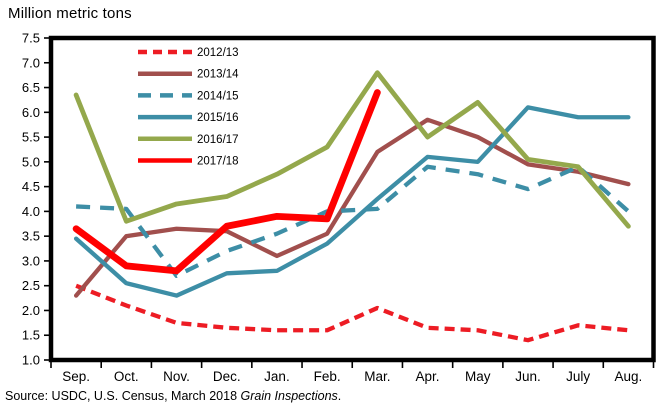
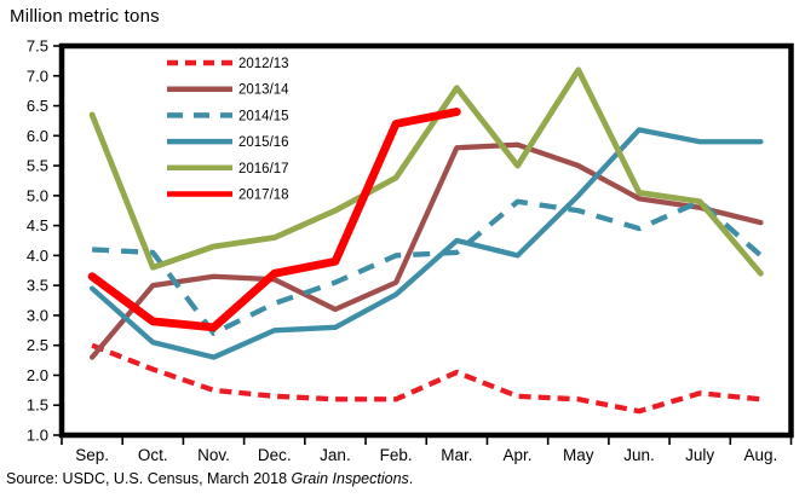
2017/18/Feb.: 3.9 -> 6.2
2013/14/Mar.: 5.2 -> 5.8
2015/16/Apr.: 5.1 -> 4.0
2016/17/May: 6.2 -> 7.1
